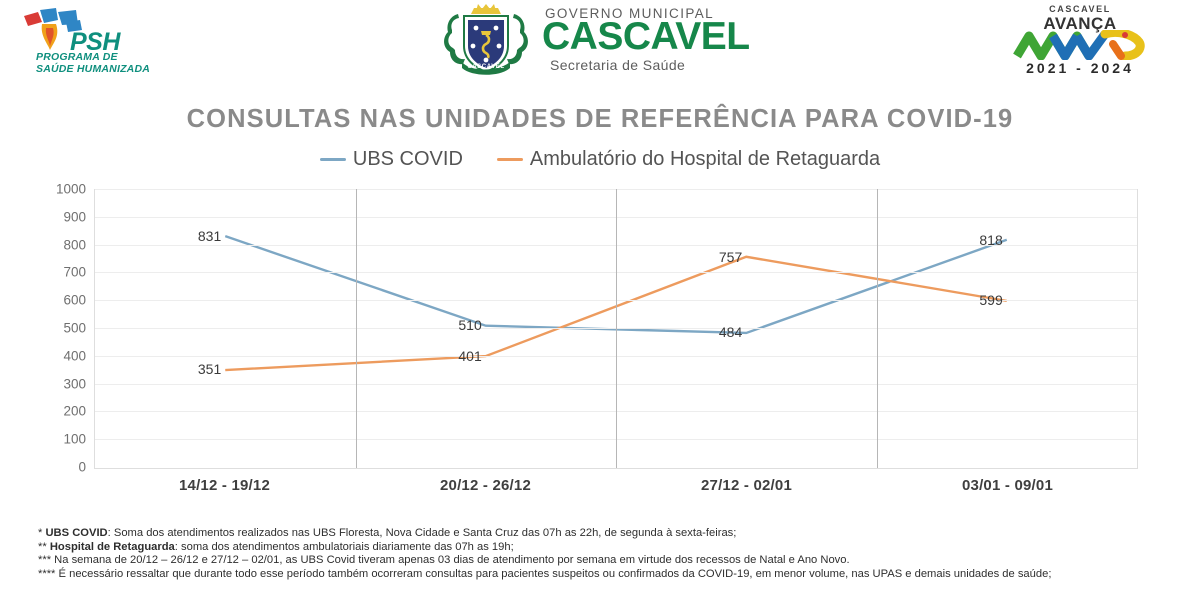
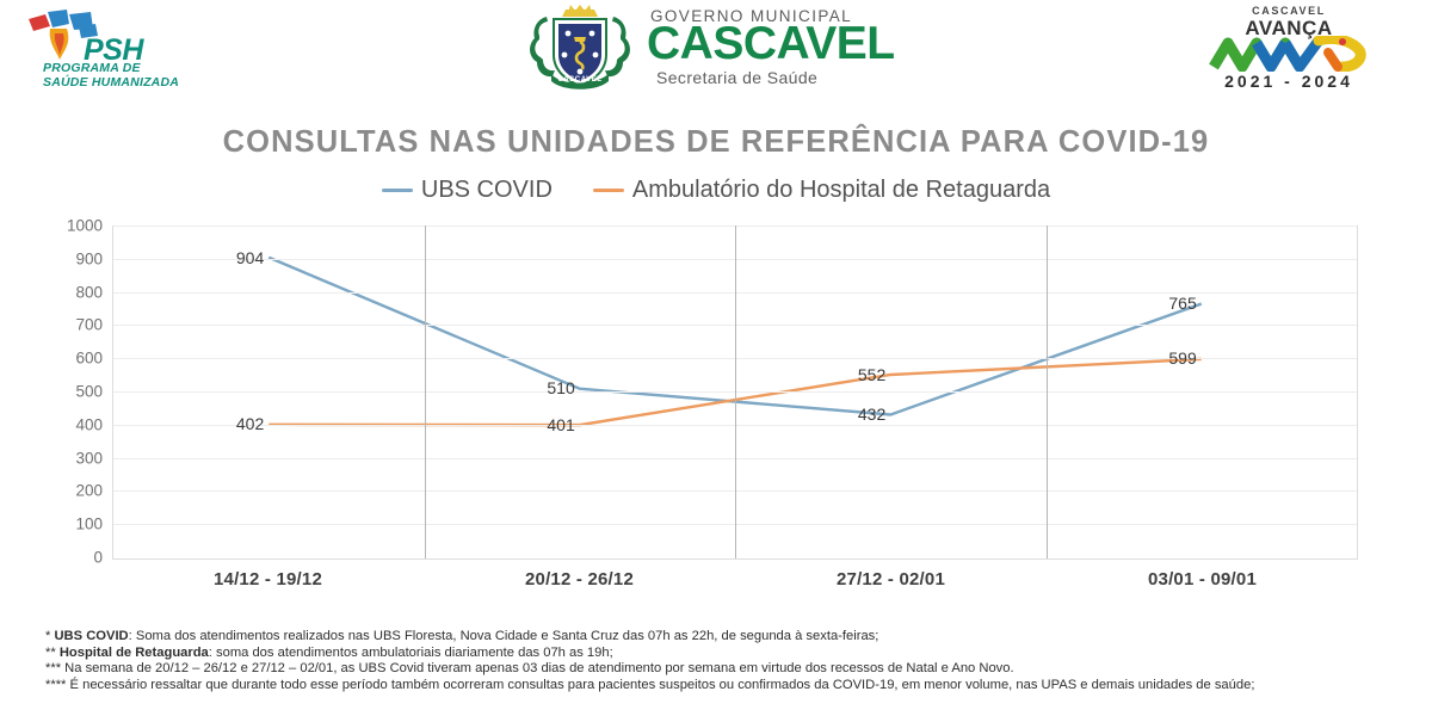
UBS COVID/14/12 - 19/12: 831 -> 904
Ambulatório do Hospital de Retaguarda/14/12 - 19/12: 351 -> 402
UBS COVID/27/12 - 02/01: 484 -> 432
Ambulatório do Hospital de Retaguarda/27/12 - 02/01: 757 -> 552
UBS COVID/03/01 - 09/01: 818 -> 765
